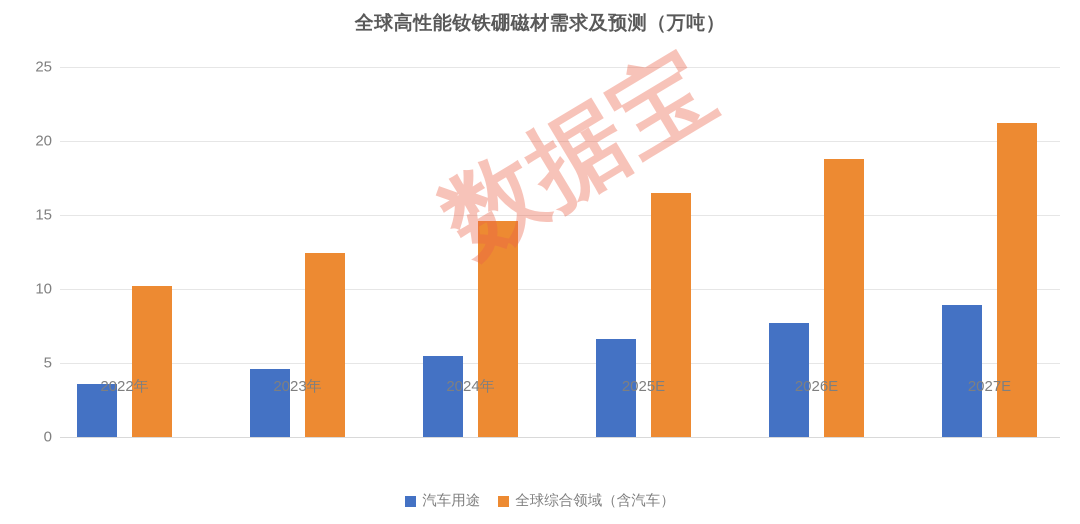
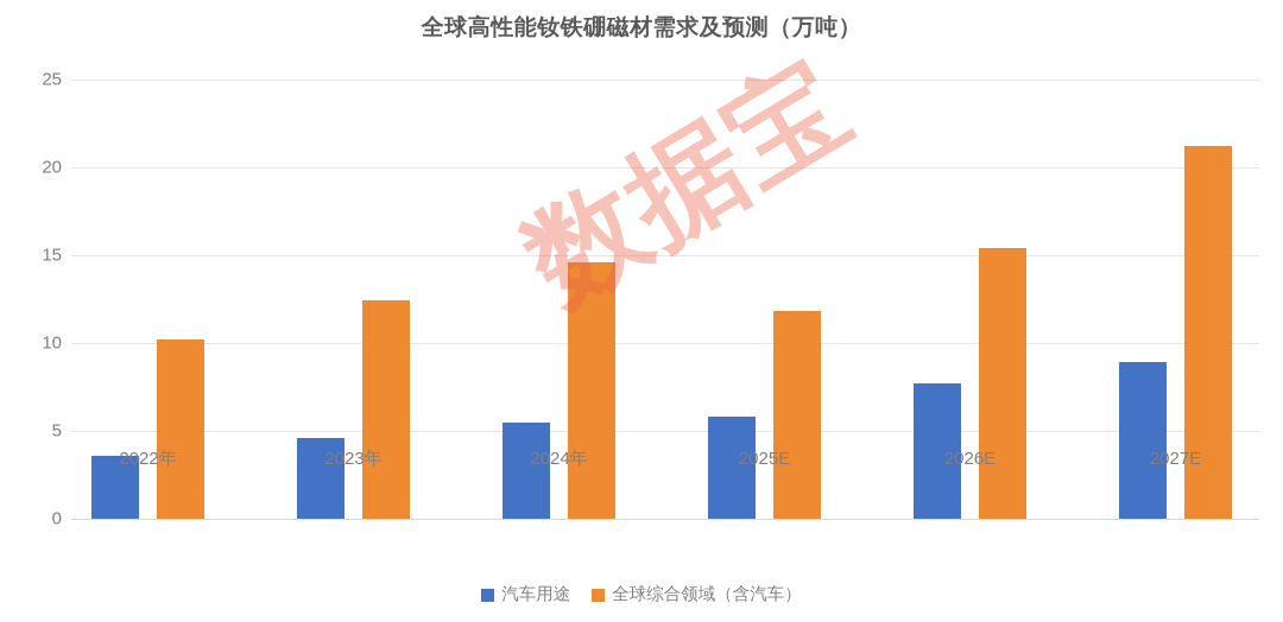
汽车用途/2025E: 6.6 -> 5.8
全球综合领域（含汽车）/2025E: 16.5 -> 11.8
全球综合领域（含汽车）/2026E: 18.8 -> 15.4
